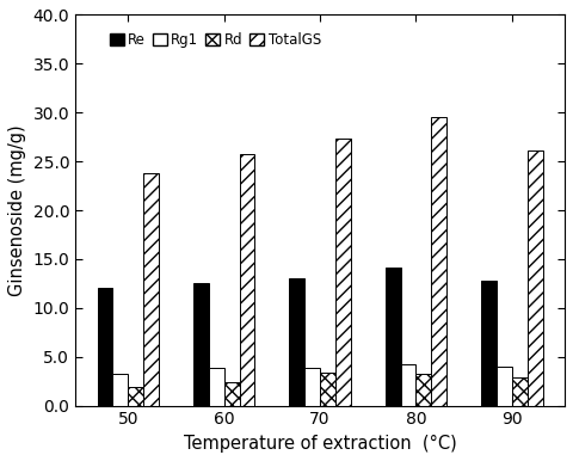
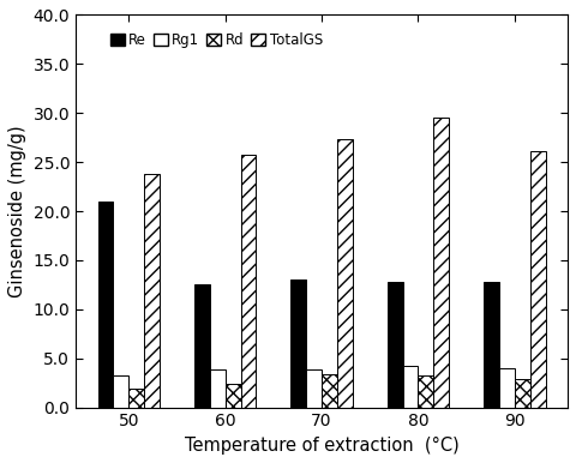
Re/50: 12.0 -> 21.0
Re/80: 14.1 -> 12.8
